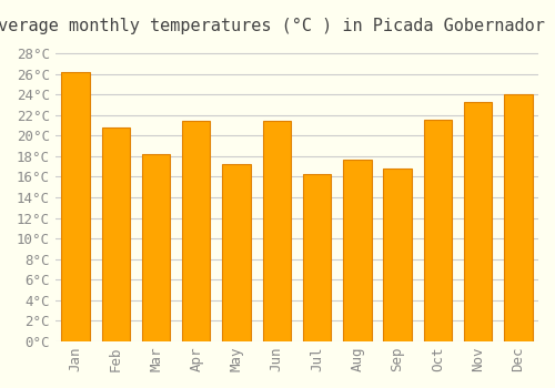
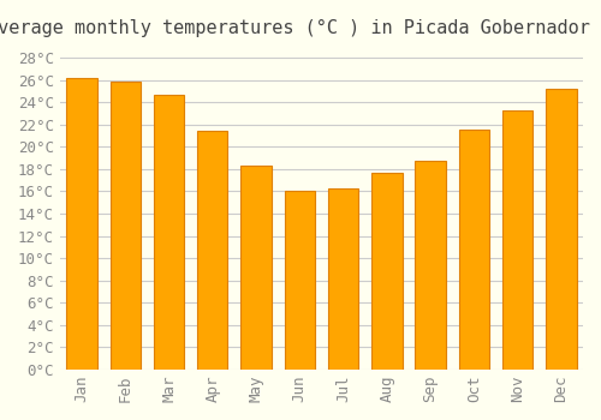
Feb: 20.8°C -> 25.9°C
Mar: 18.2°C -> 24.7°C
May: 17.2°C -> 18.3°C
Jun: 21.4°C -> 16.0°C
Sep: 16.8°C -> 18.8°C
Dec: 24.0°C -> 25.2°C
